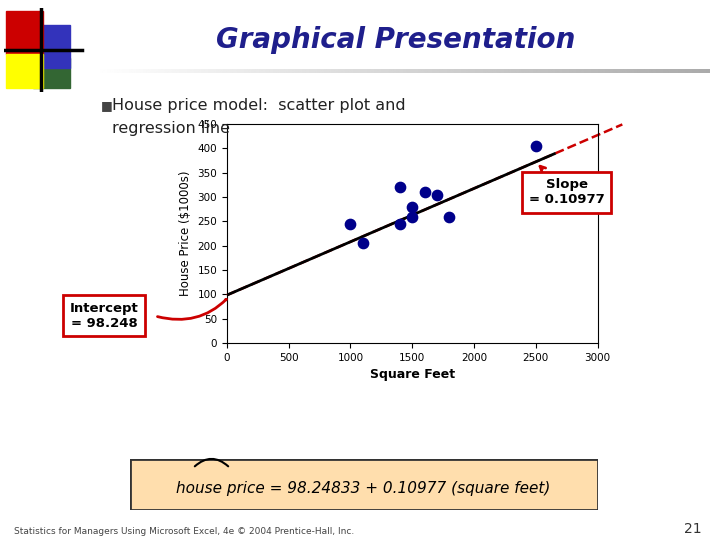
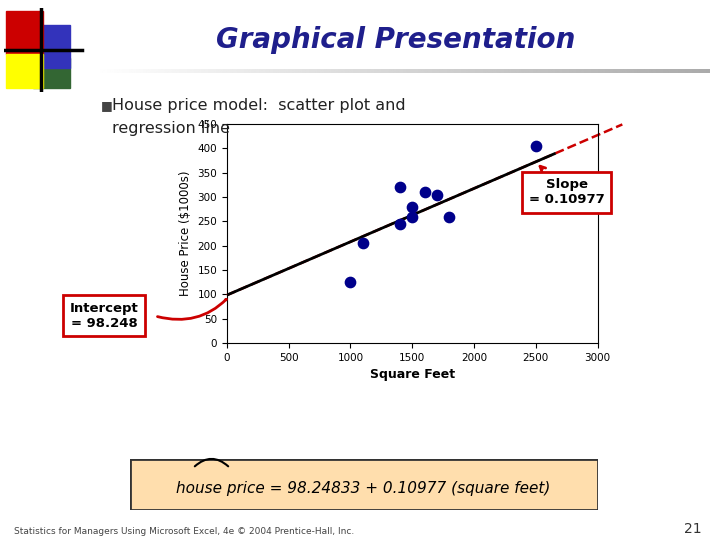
1000: 245 -> 125
